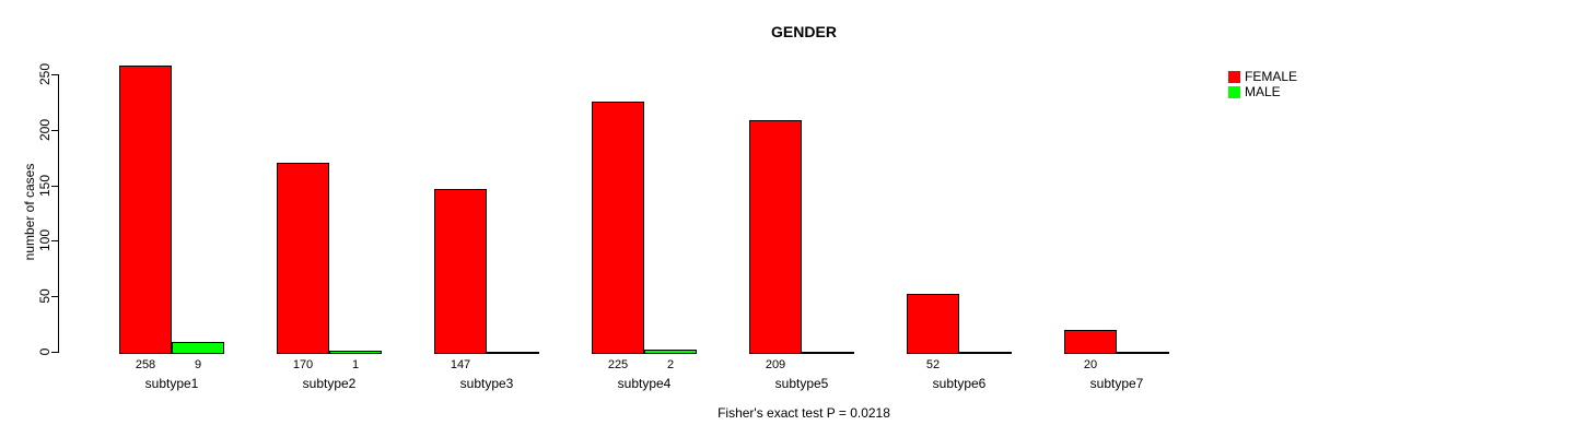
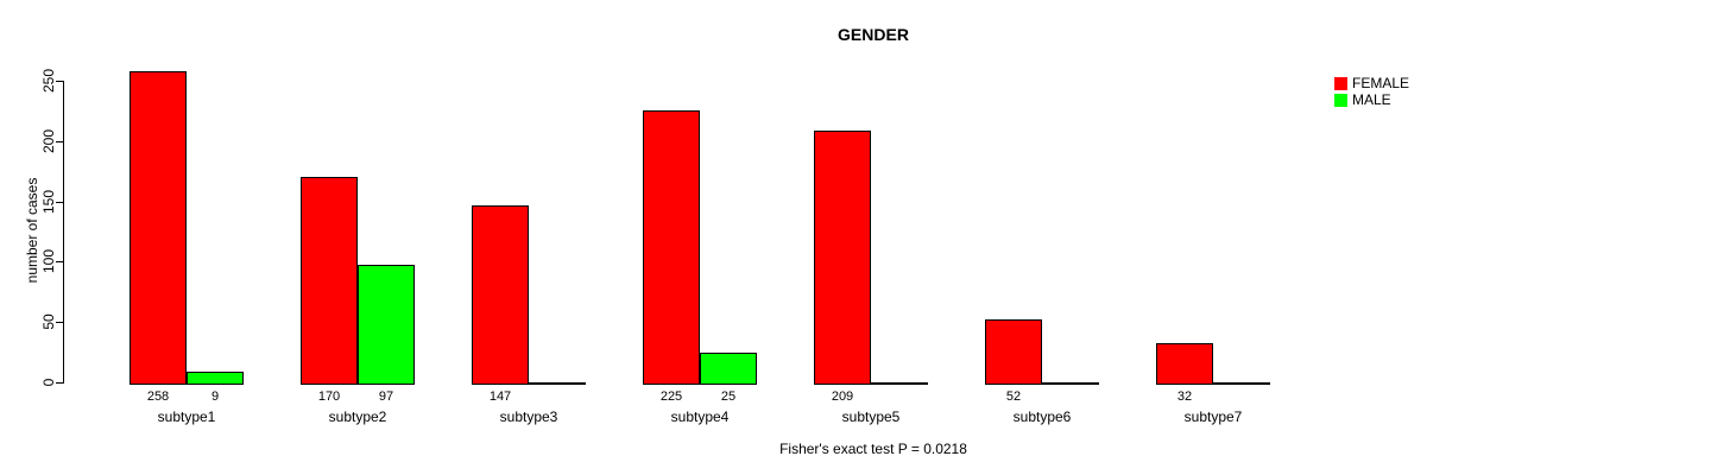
MALE/subtype2: 1 -> 97
MALE/subtype4: 2 -> 25
FEMALE/subtype7: 20 -> 32
